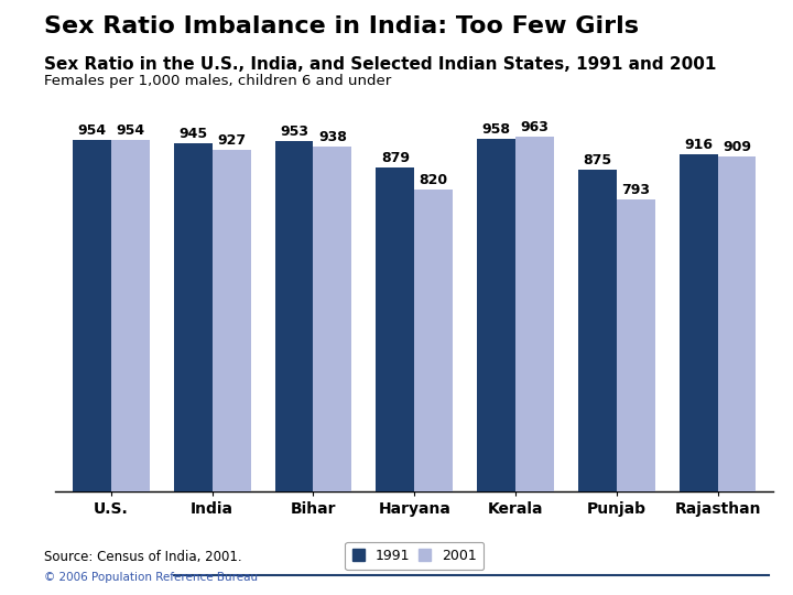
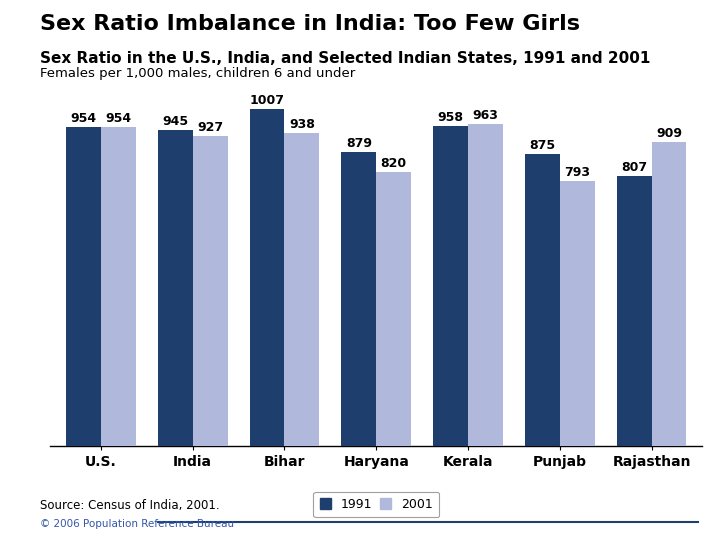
1991/Bihar: 953 -> 1007
1991/Rajasthan: 916 -> 807
